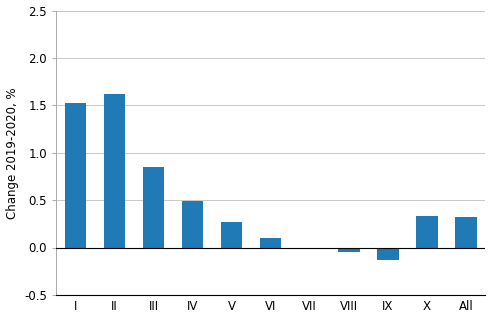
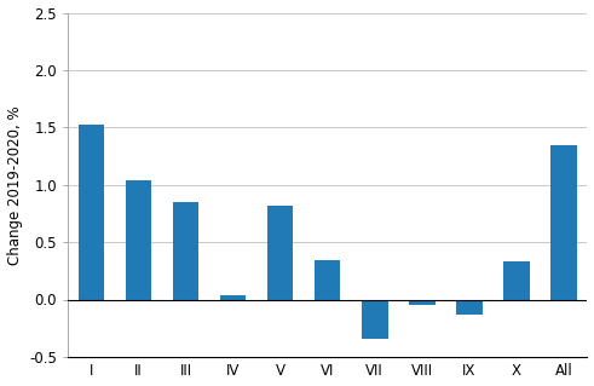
II: 1.62 -> 1.04
IV: 0.49 -> 0.04
V: 0.27 -> 0.82
VI: 0.10 -> 0.34
VII: -0.02 -> -0.34
All: 0.32 -> 1.34
